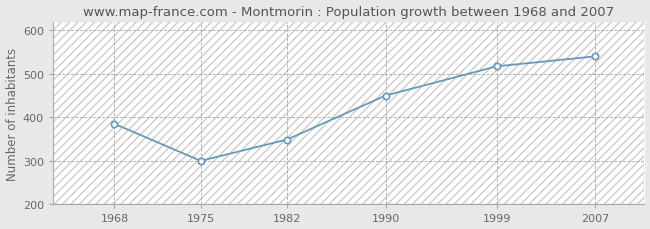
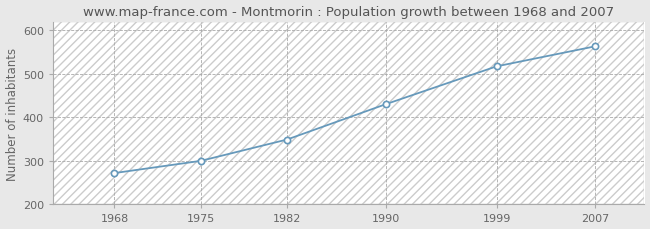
1968: 385 -> 272
1990: 450 -> 430
2007: 540 -> 563
